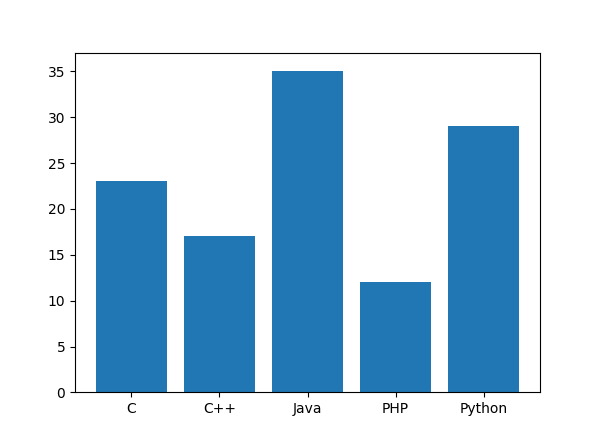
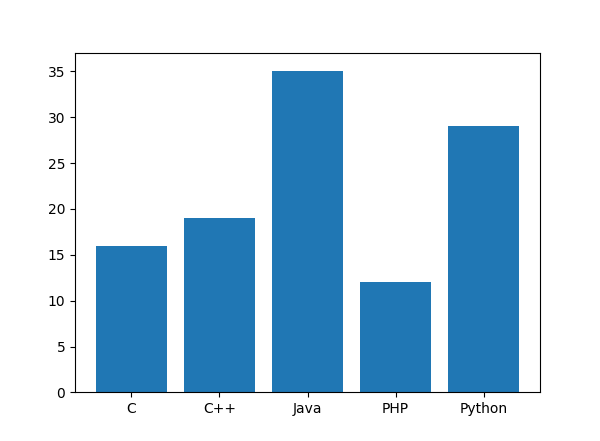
C: 23 -> 16
C++: 17 -> 19
